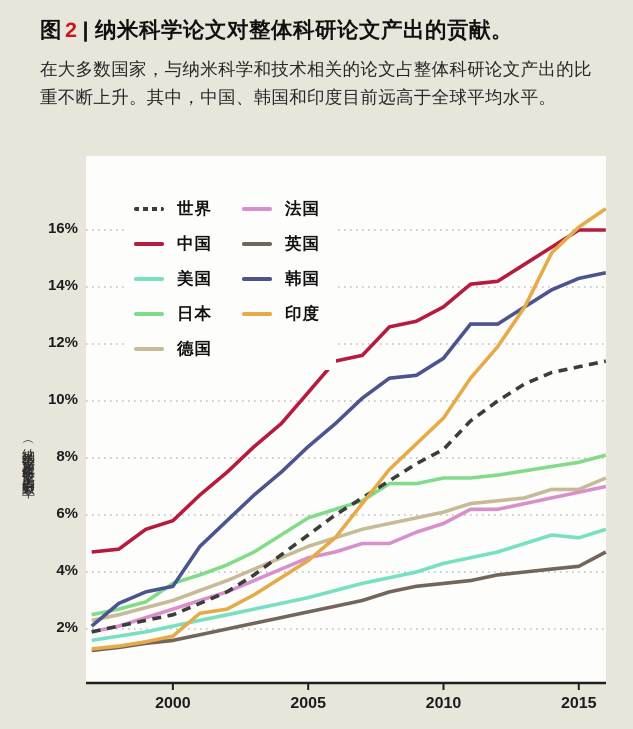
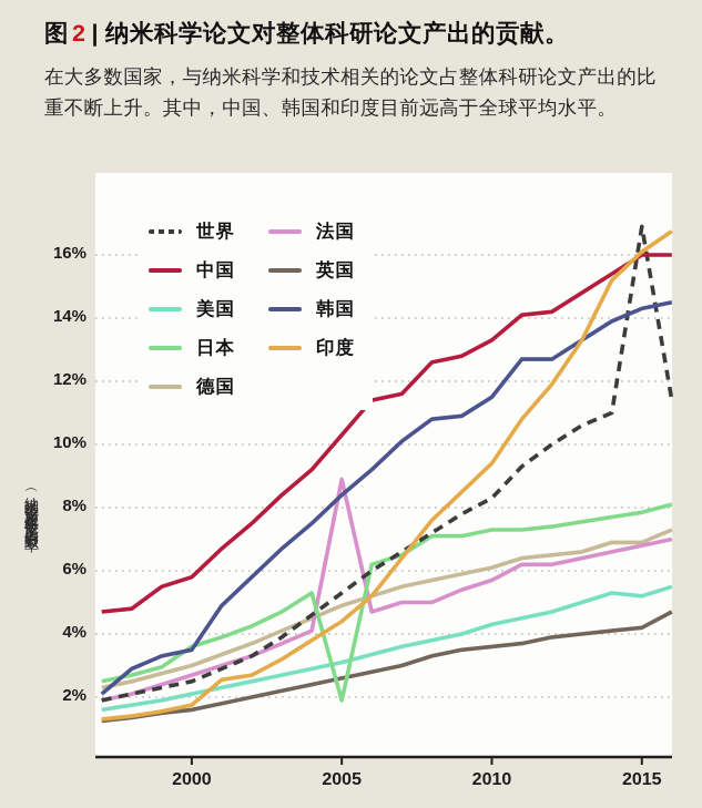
法国/2005: 4.5% -> 8.9%
日本/2005: 5.9% -> 1.9%
世界/2015: 11.2% -> 16.9%
